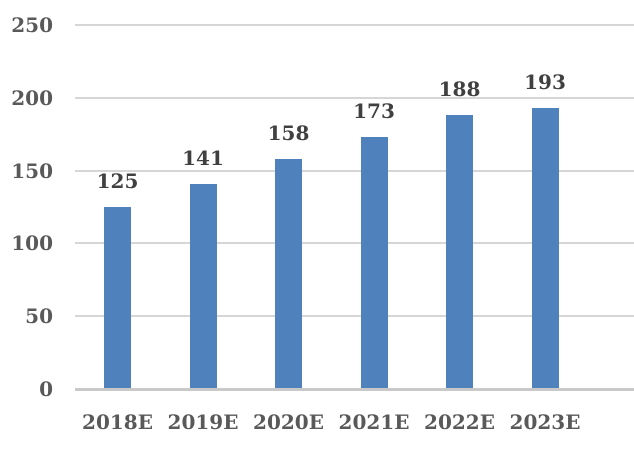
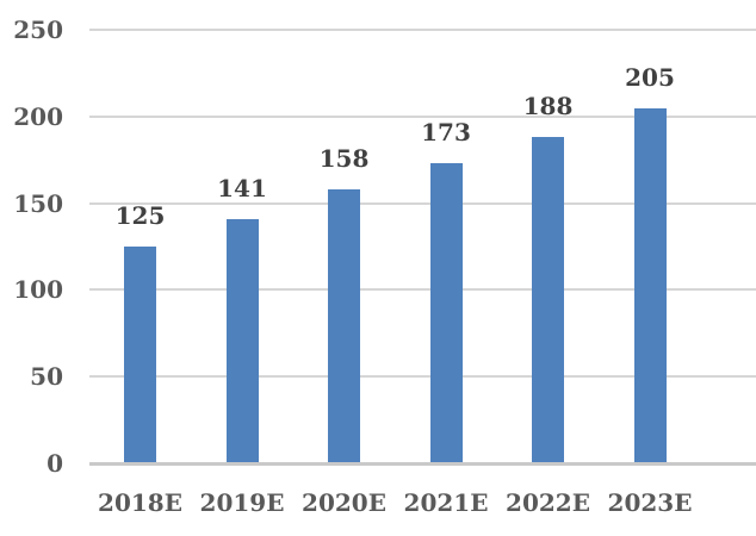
2023E: 193 -> 205
